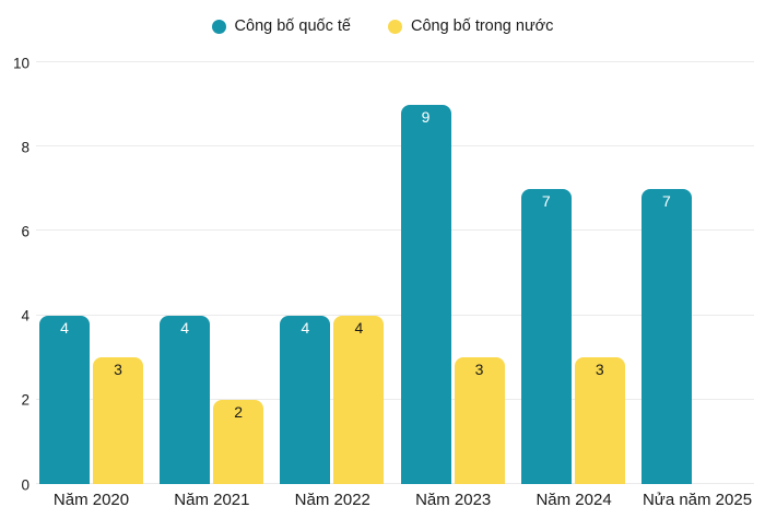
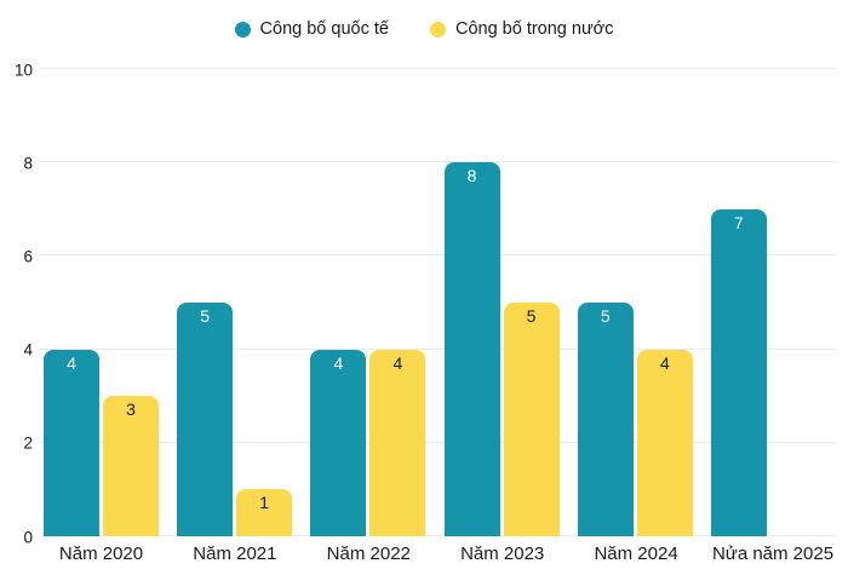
Công bố quốc tế/Năm 2021: 4 -> 5
Công bố trong nước/Năm 2021: 2 -> 1
Công bố quốc tế/Năm 2023: 9 -> 8
Công bố trong nước/Năm 2023: 3 -> 5
Công bố quốc tế/Năm 2024: 7 -> 5
Công bố trong nước/Năm 2024: 3 -> 4
